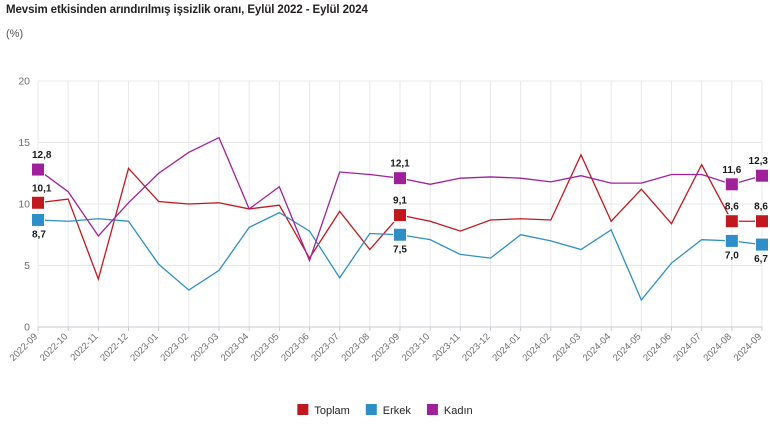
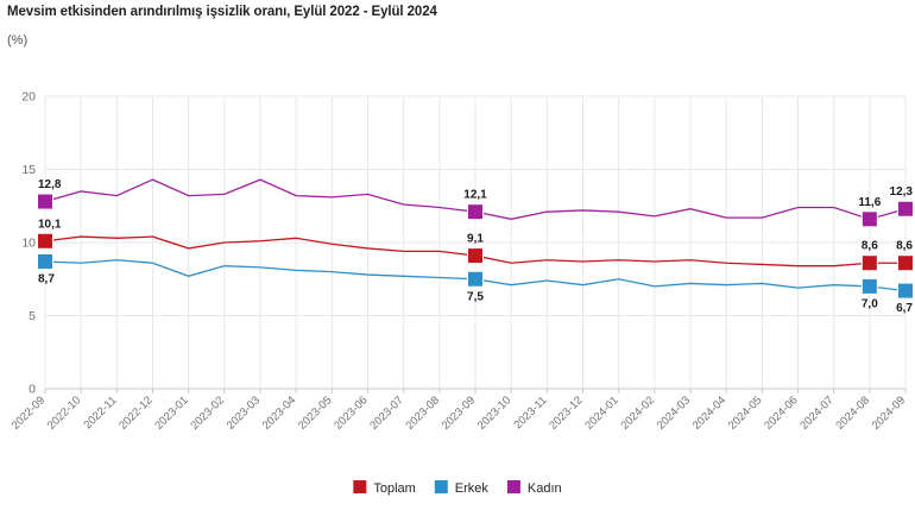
Kadın/2022-10: 11.0 -> 13.5
Toplam/2022-11: 3.9 -> 10.3
Kadın/2022-11: 7.4 -> 13.2
Toplam/2022-12: 12.9 -> 10.4
Kadın/2022-12: 10.1 -> 14.3
Toplam/2023-01: 10.2 -> 9.6
Erkek/2023-01: 5.1 -> 7.7
Kadın/2023-01: 12.5 -> 13.2
Erkek/2023-02: 3.0 -> 8.4
Kadın/2023-02: 14.2 -> 13.3
Erkek/2023-03: 4.6 -> 8.3
Kadın/2023-03: 15.4 -> 14.3
Toplam/2023-04: 9.6 -> 10.3
Kadın/2023-04: 9.6 -> 13.2
Erkek/2023-05: 9.3 -> 8.0
Kadın/2023-05: 11.4 -> 13.1
Toplam/2023-06: 5.6 -> 9.6
Kadın/2023-06: 5.4 -> 13.3
Erkek/2023-07: 4.0 -> 7.7
Toplam/2023-08: 6.3 -> 9.4
Toplam/2023-11: 7.8 -> 8.8
Erkek/2023-11: 5.9 -> 7.4
Erkek/2023-12: 5.6 -> 7.1
Toplam/2024-03: 14.0 -> 8.8
Erkek/2024-03: 6.3 -> 7.2
Erkek/2024-04: 7.9 -> 7.1
Toplam/2024-05: 11.2 -> 8.5
Erkek/2024-05: 2.2 -> 7.2
Erkek/2024-06: 5.2 -> 6.9
Toplam/2024-07: 13.2 -> 8.4
